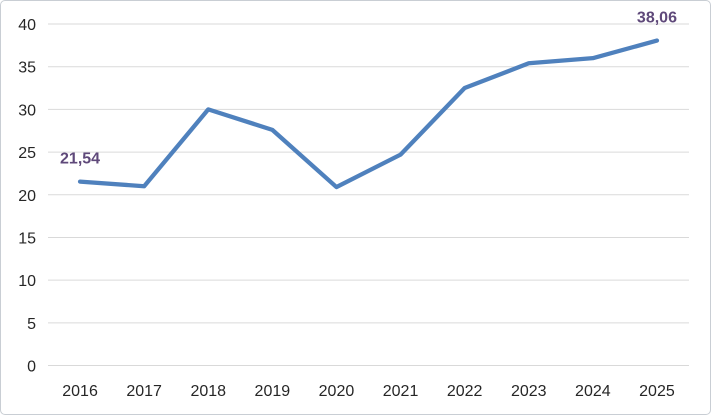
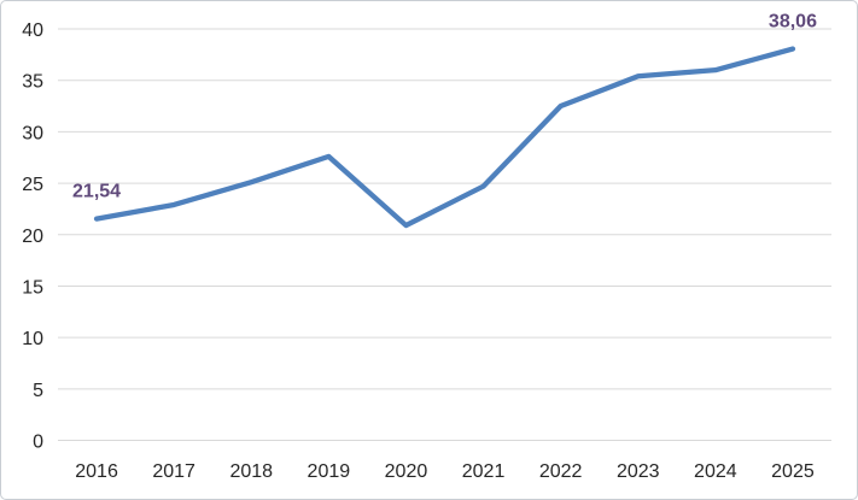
2017: 21 -> 23
2018: 30 -> 25
